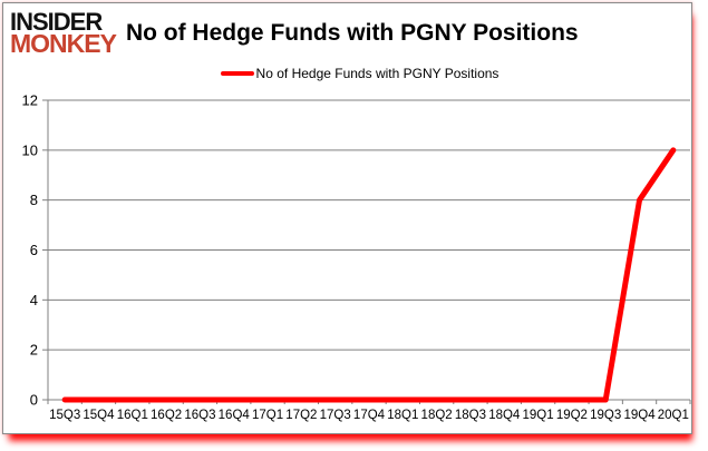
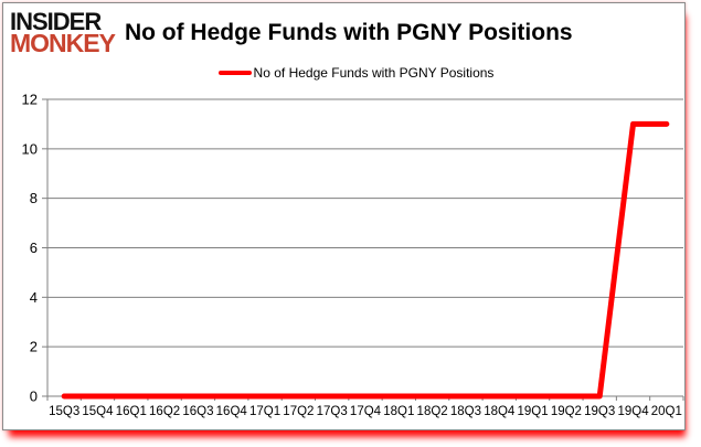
19Q4: 8 -> 11
20Q1: 10 -> 11
